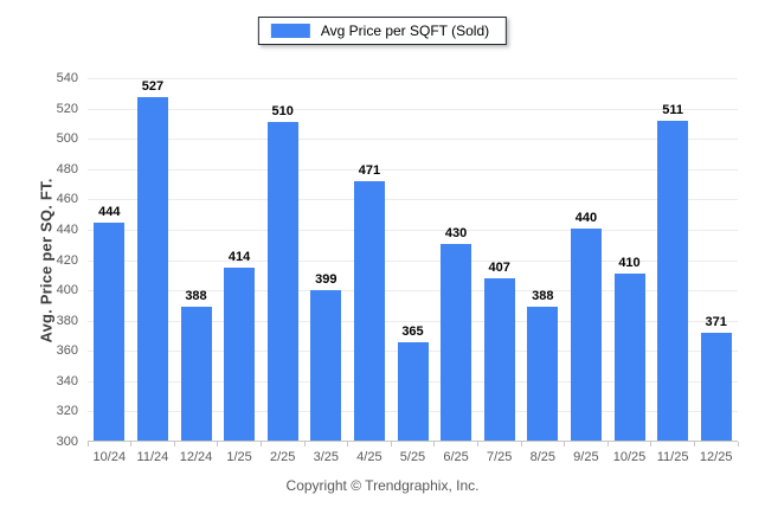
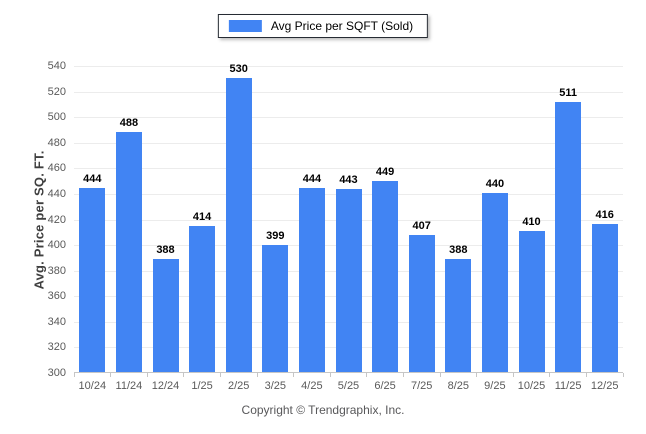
11/24: 527 -> 488
2/25: 510 -> 530
4/25: 471 -> 444
5/25: 365 -> 443
6/25: 430 -> 449
12/25: 371 -> 416
